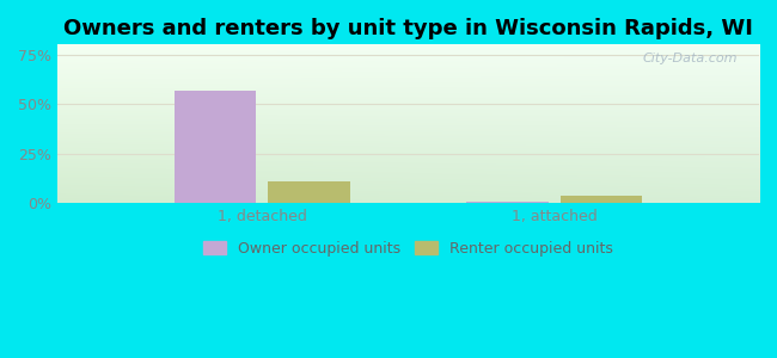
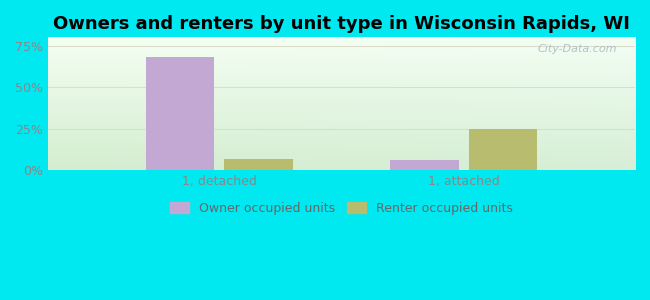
Owner occupied units/1, detached: 57% -> 68%
Renter occupied units/1, detached: 11% -> 7%
Owner occupied units/1, attached: 1% -> 6%
Renter occupied units/1, attached: 4% -> 25%
